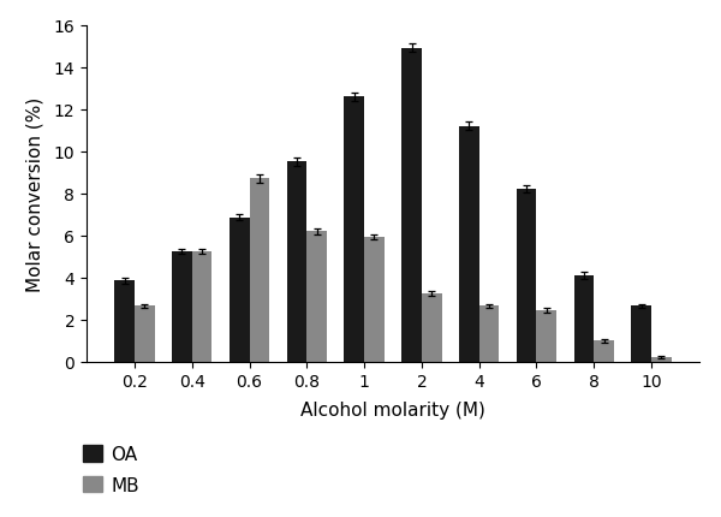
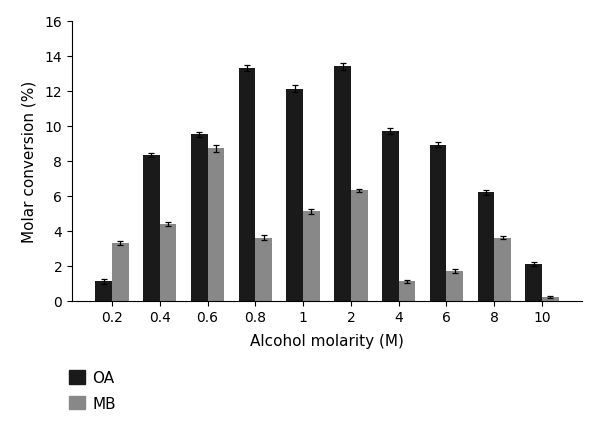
OA/0.2: 3.9 -> 1.1
MB/0.2: 2.6 -> 3.3
OA/0.4: 5.2 -> 8.3
MB/0.4: 5.2 -> 4.4
OA/0.6: 6.8 -> 9.5
OA/0.8: 9.5 -> 13.3
MB/0.8: 6.2 -> 3.6
OA/1: 12.6 -> 12.1
MB/1: 5.9 -> 5.1
OA/2: 14.9 -> 13.4
MB/2: 3.2 -> 6.3
OA/4: 11.2 -> 9.7
MB/4: 2.6 -> 1.1
OA/6: 8.2 -> 8.9
MB/6: 2.5 -> 1.7
OA/8: 4.1 -> 6.2
MB/8: 1.0 -> 3.6
OA/10: 2.6 -> 2.1
